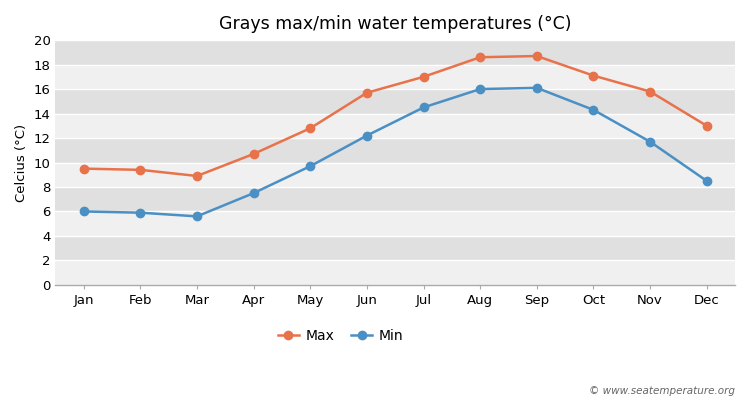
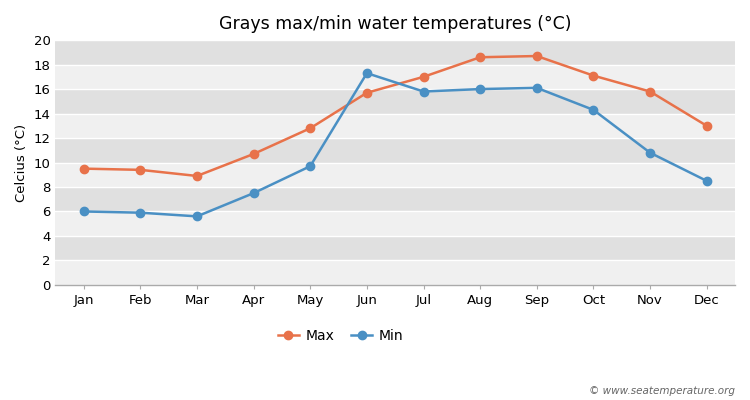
Min/Jun: 12.2 -> 17.3
Min/Jul: 14.5 -> 15.8
Min/Nov: 11.7 -> 10.8
